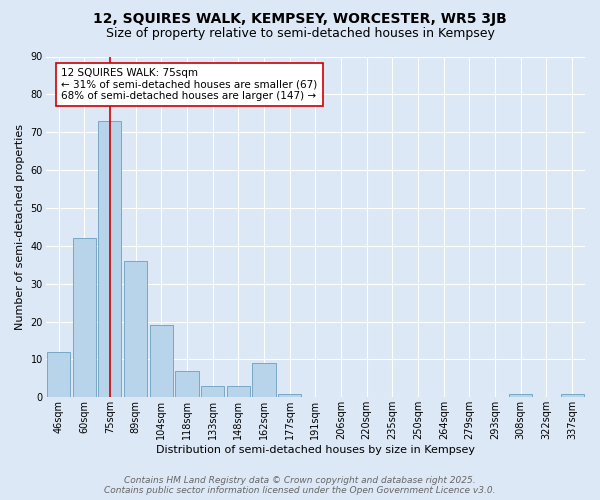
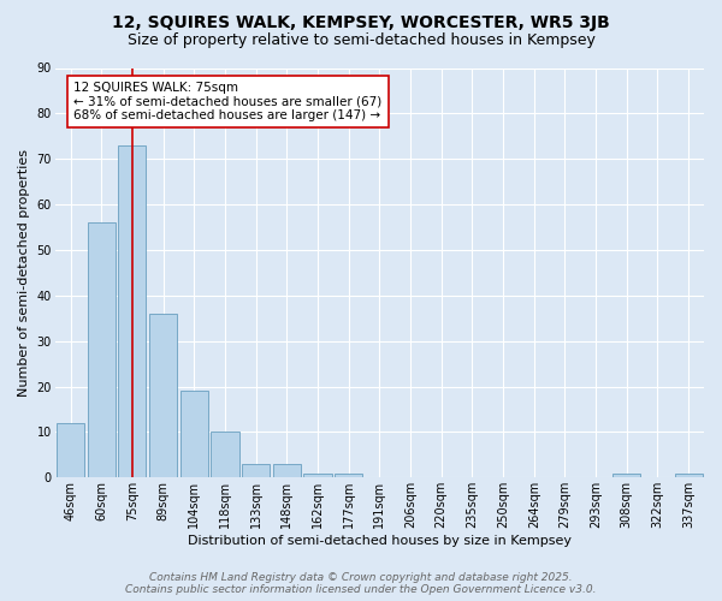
60sqm: 42 -> 56
118sqm: 7 -> 10
162sqm: 9 -> 1
